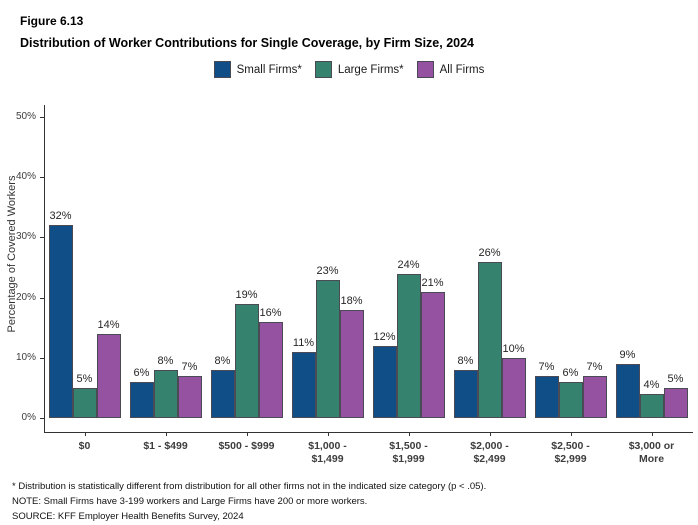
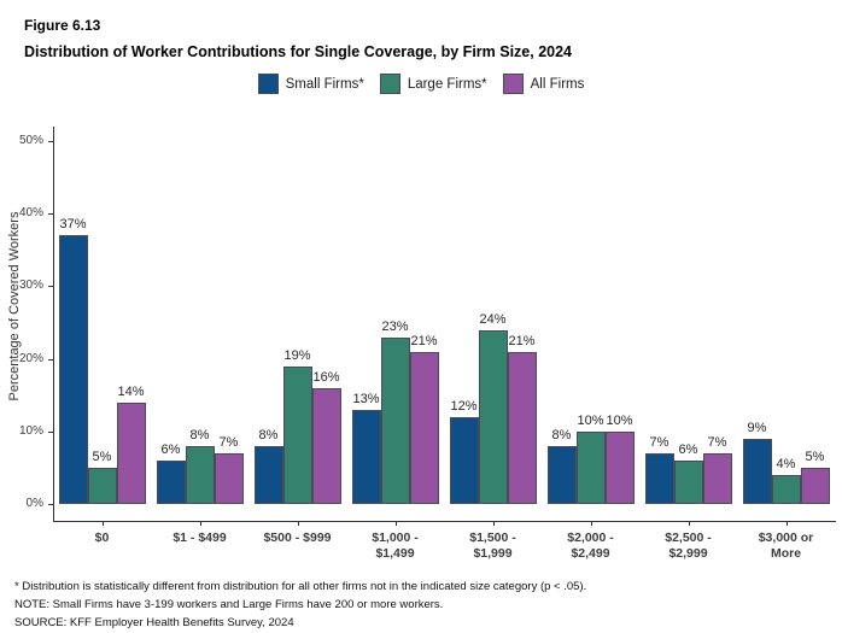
Small Firms*/$0: 32% -> 37%
Small Firms*/$1,000 - $1,499: 11% -> 13%
All Firms/$1,000 - $1,499: 18% -> 21%
Large Firms*/$2,000 - $2,499: 26% -> 10%
